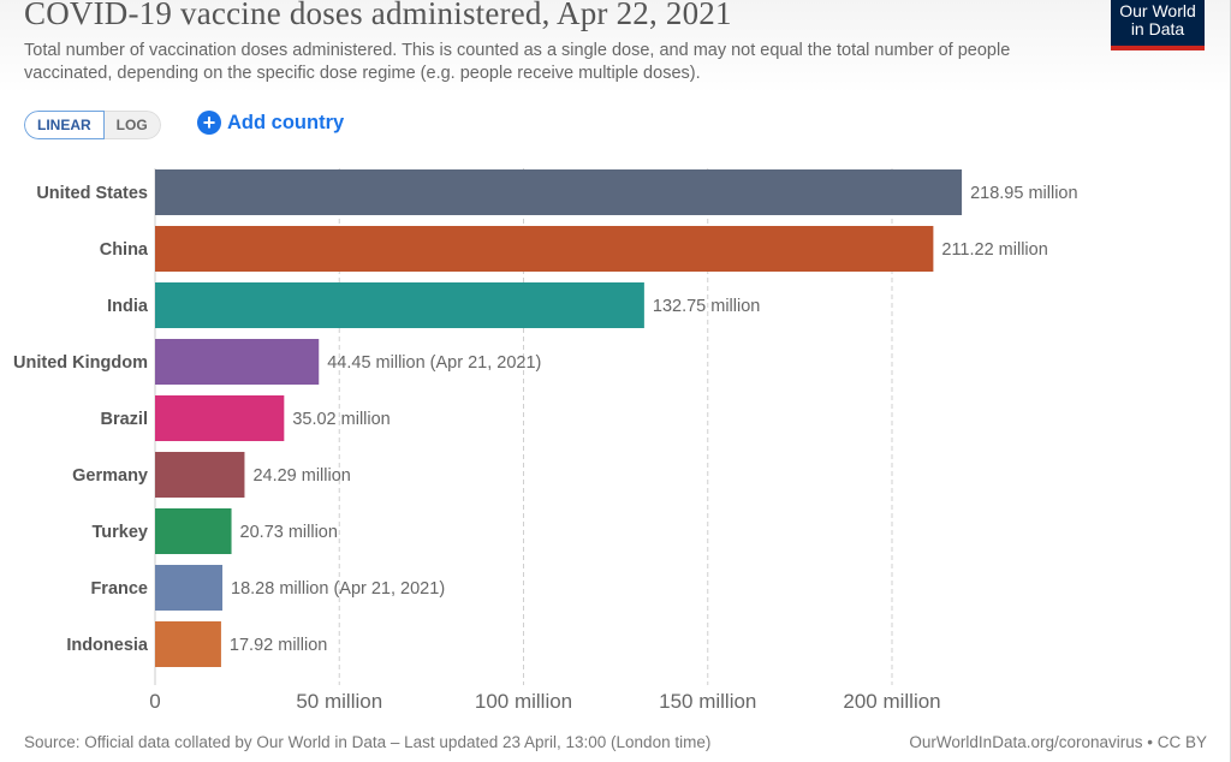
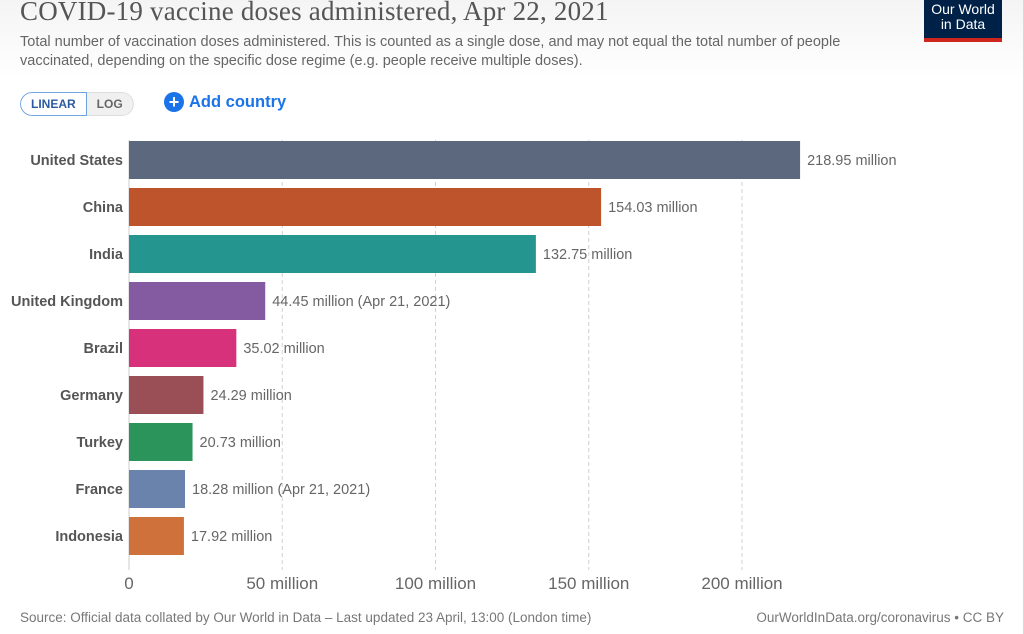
China: 211.22 -> 154.03
